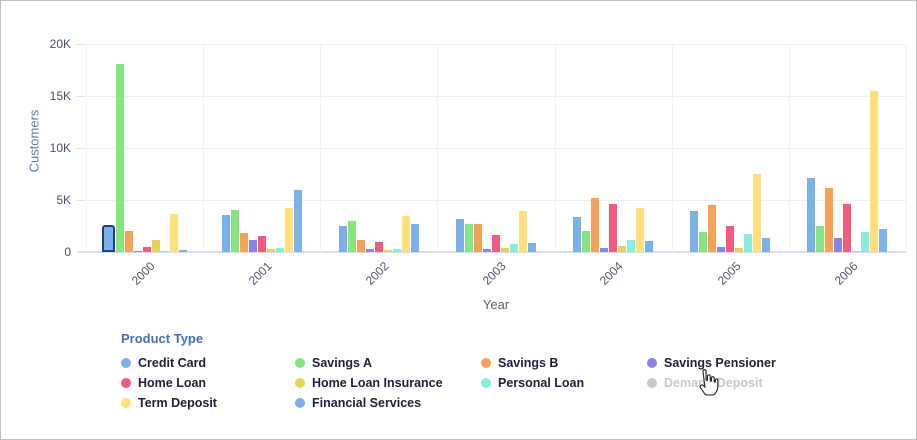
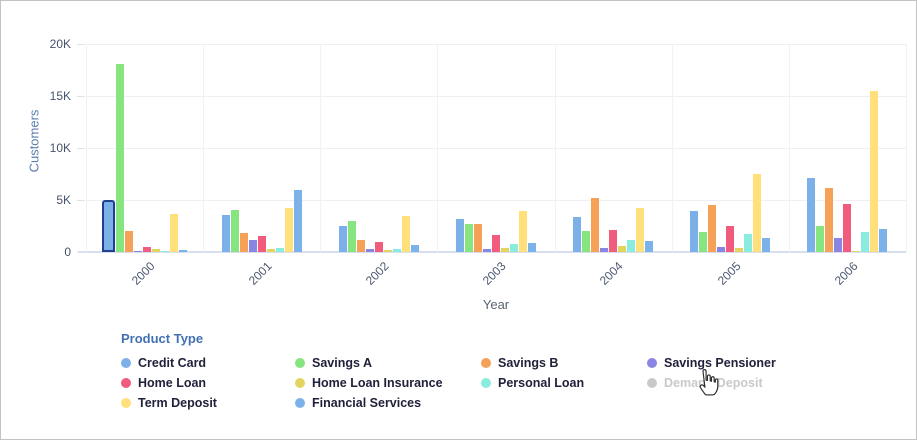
Credit Card/2000: 2.0K -> 4.4K
Home Loan Insurance/2000: 1.2K -> 0.3K
Financial Services/2002: 2.7K -> 0.7K
Home Loan/2004: 4.6K -> 2.1K
